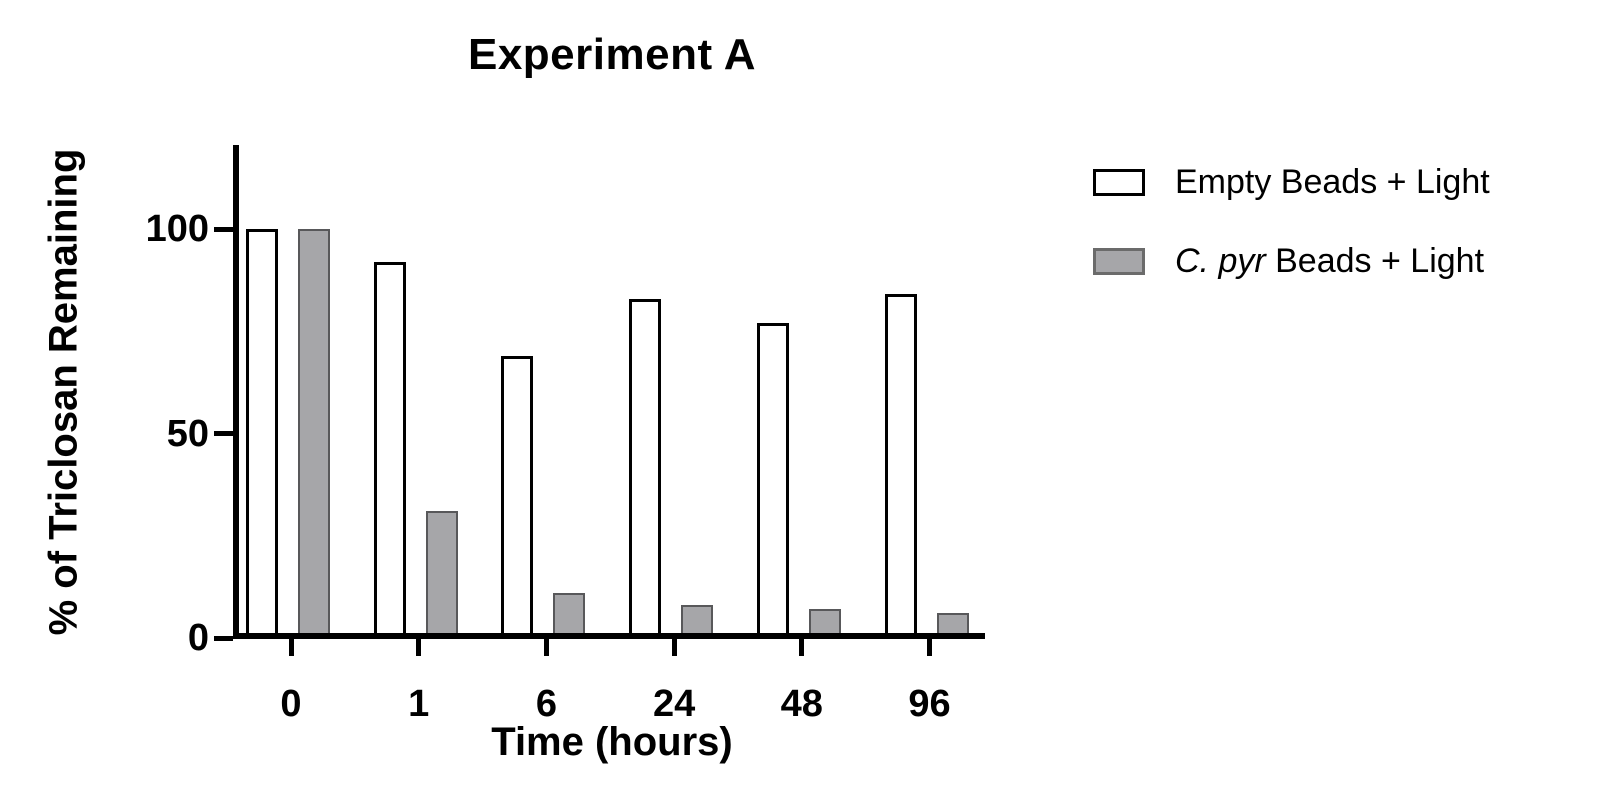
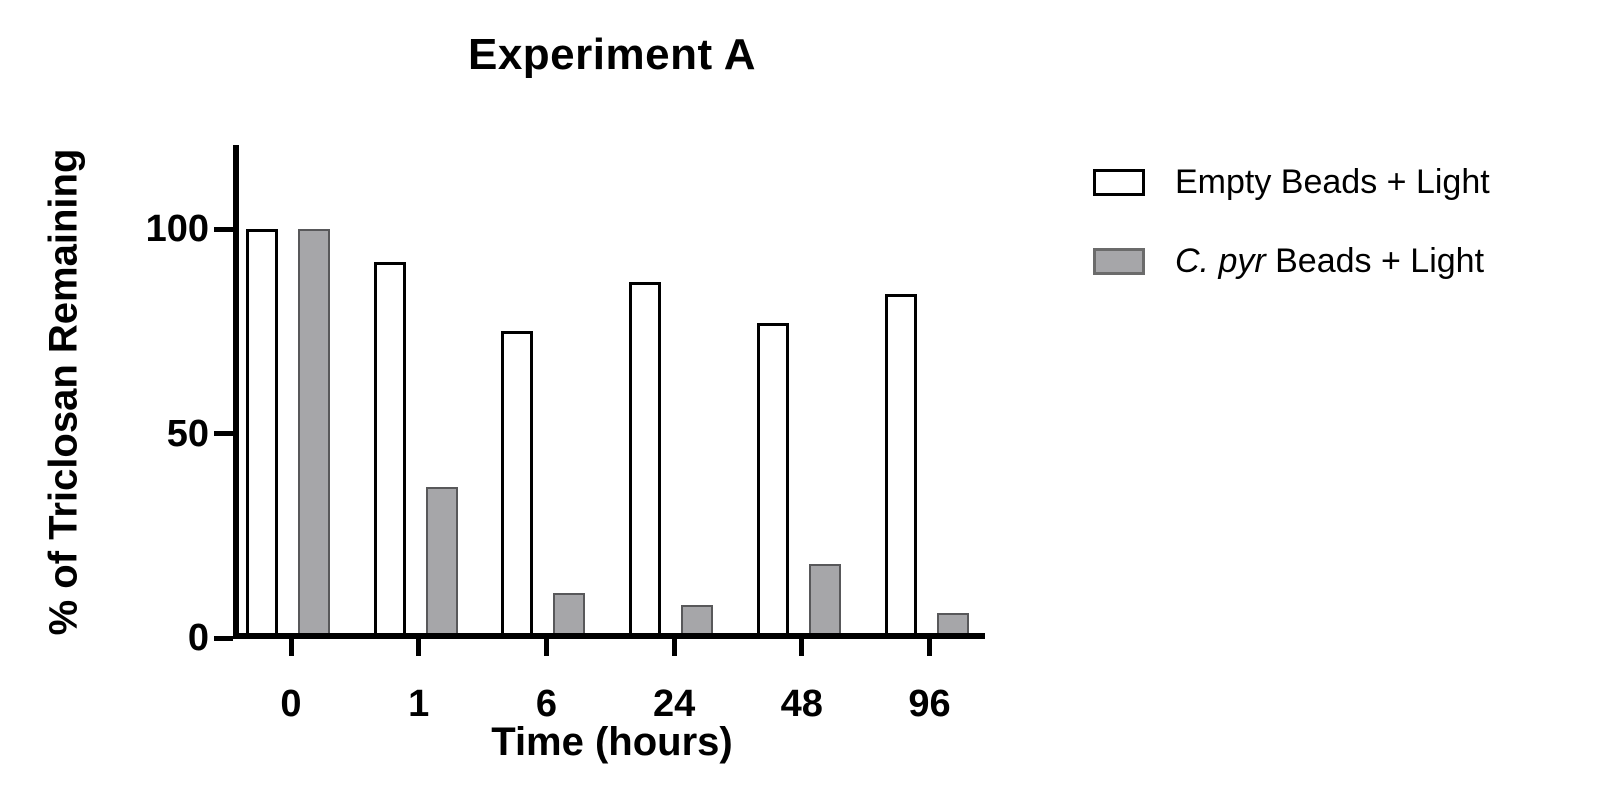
C. pyr Beads + Light/1: 31 -> 37
Empty Beads + Light/6: 69 -> 75
Empty Beads + Light/24: 83 -> 87
C. pyr Beads + Light/48: 7 -> 18
